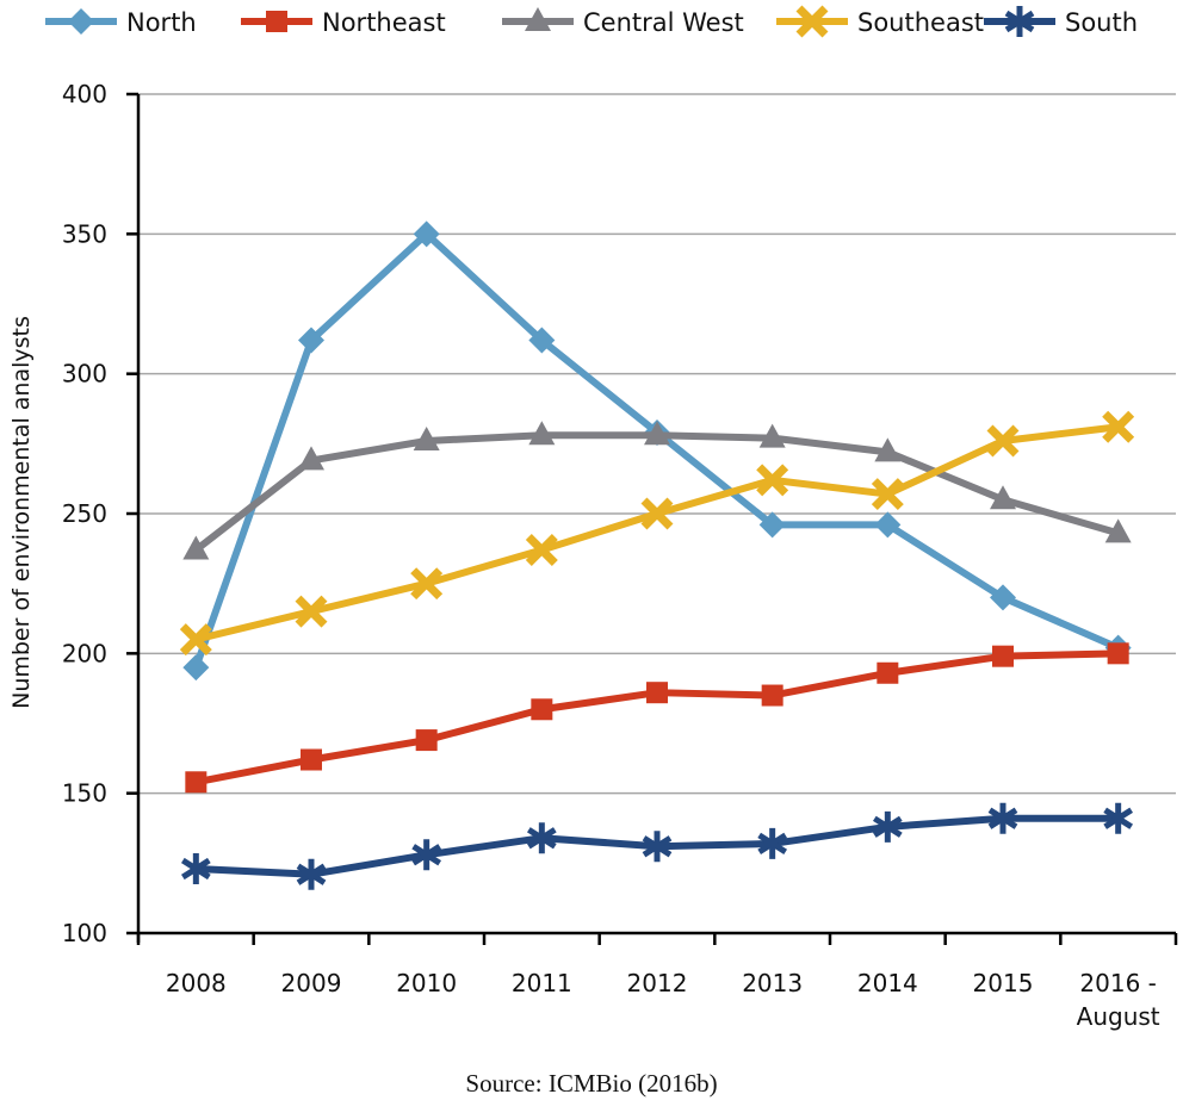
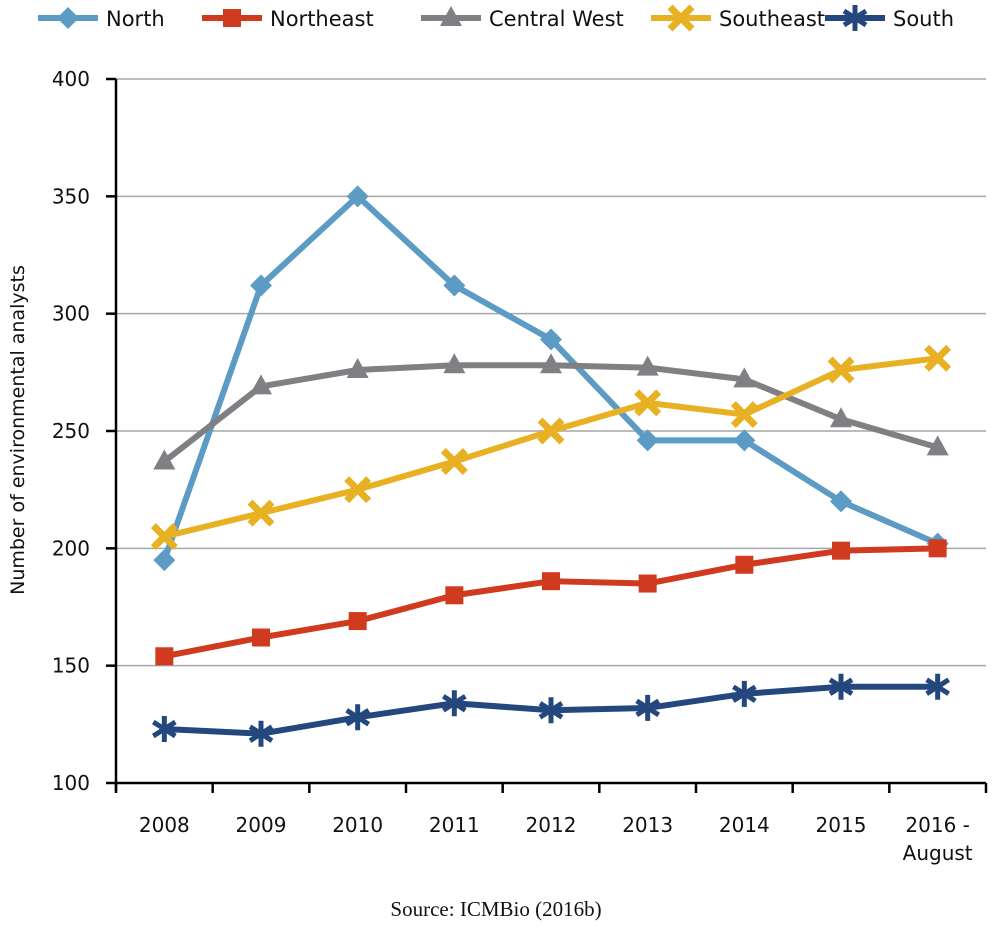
North/2012: 279 -> 289
